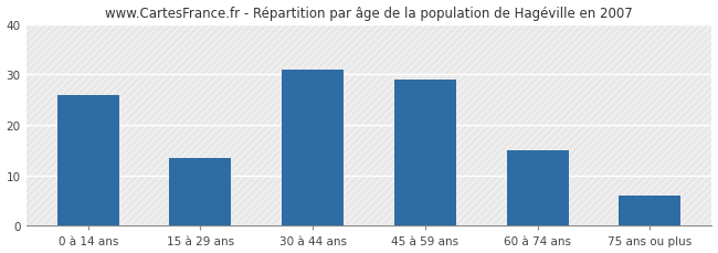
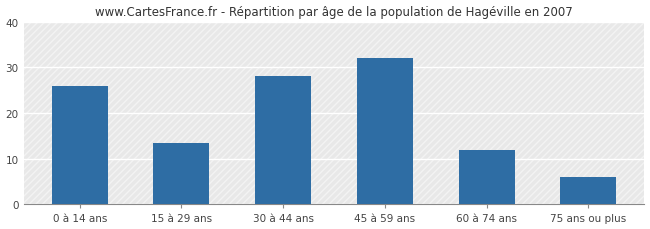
30 à 44 ans: 31.0 -> 28.0
45 à 59 ans: 29.0 -> 32.0
60 à 74 ans: 15.0 -> 12.0
